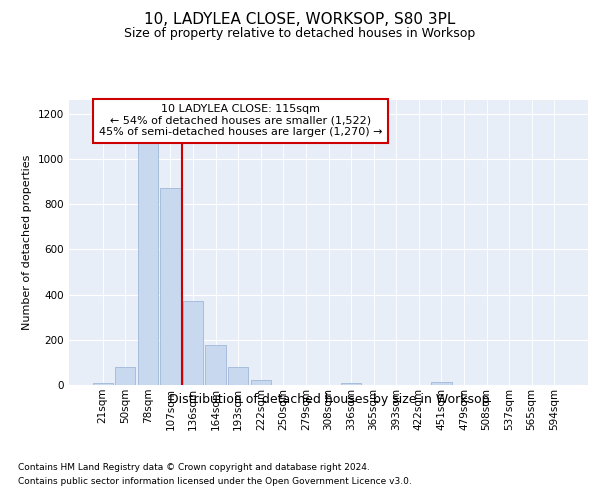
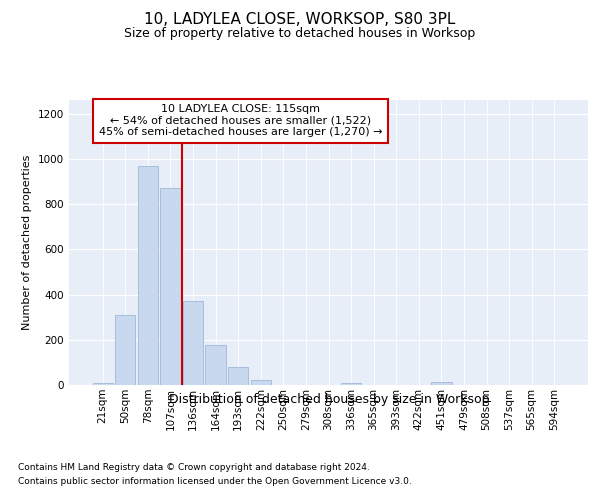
50sqm: 80 -> 310
78sqm: 1075 -> 970
